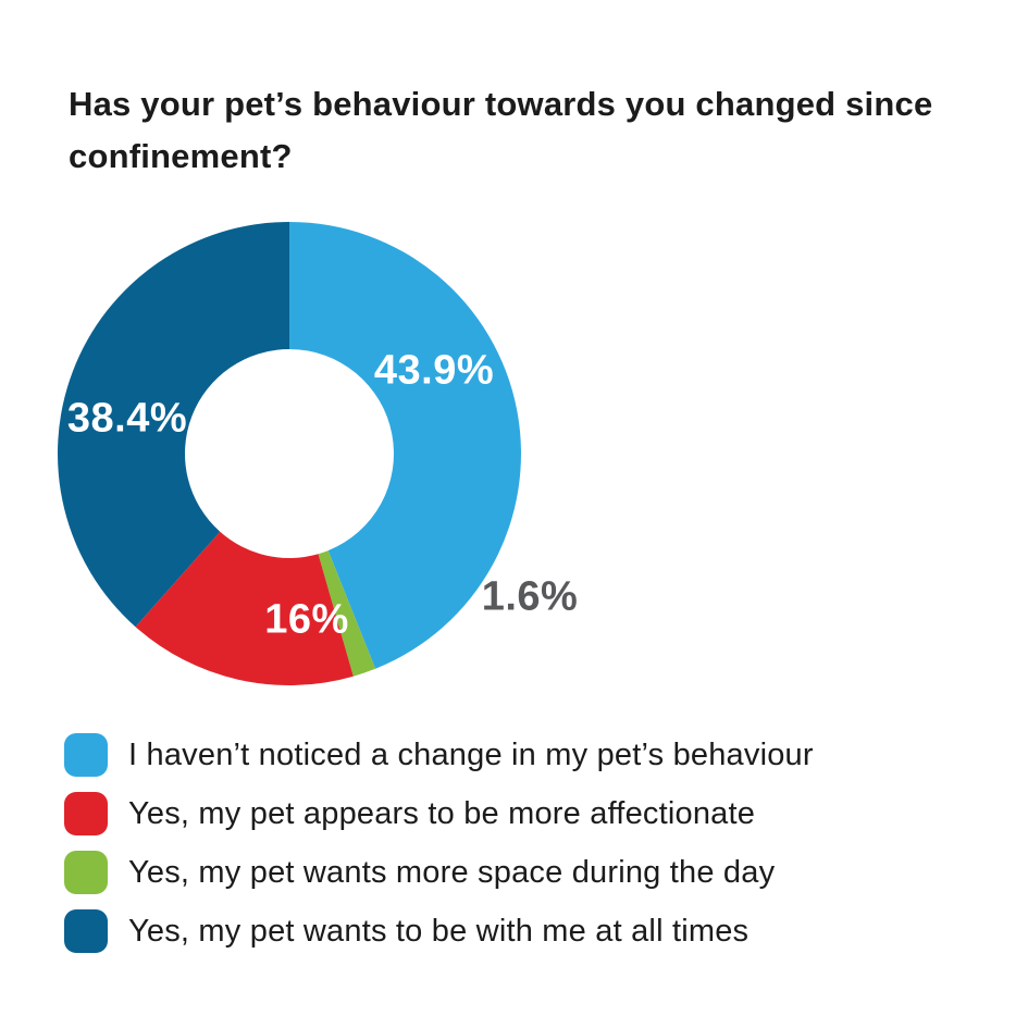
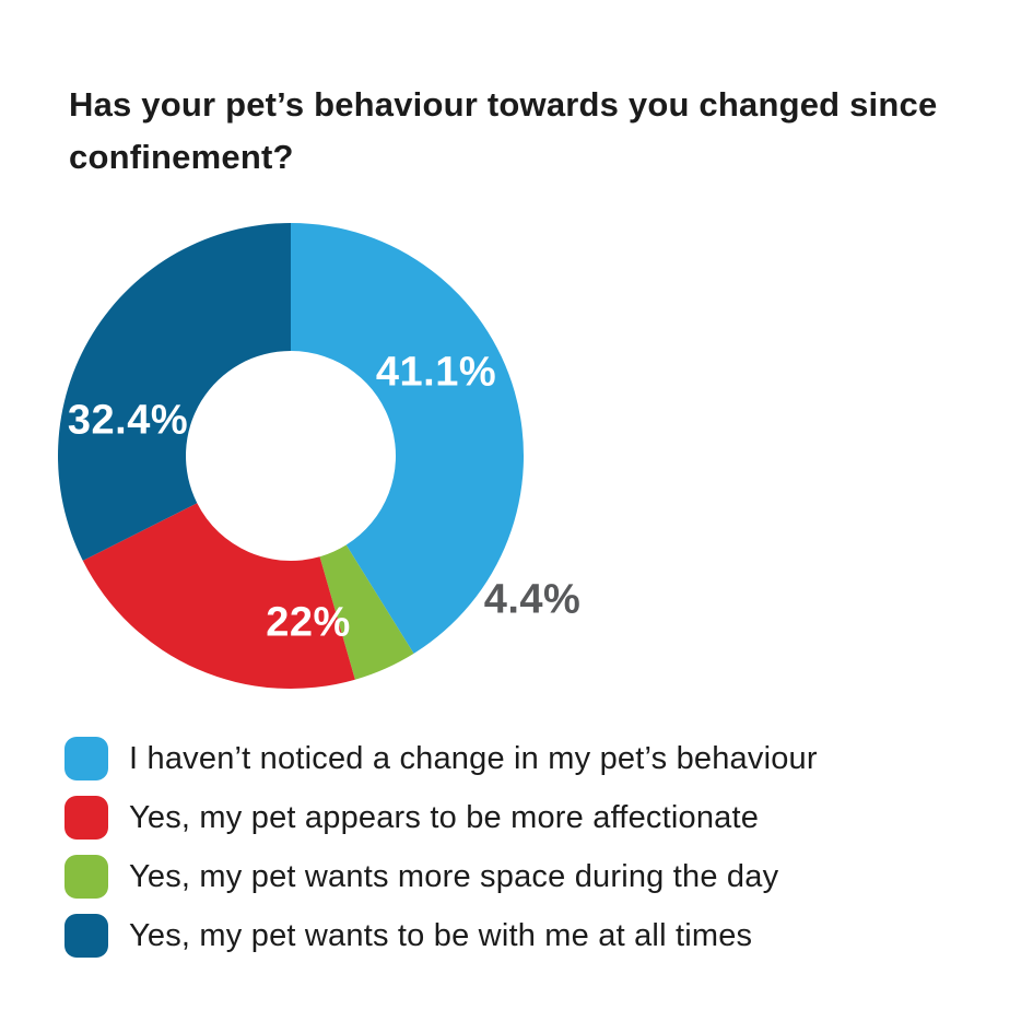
I haven’t noticed a change in my pet’s behaviour: 43.9% -> 41.1%
Yes, my pet wants more space during the day: 1.6% -> 4.4%
Yes, my pet appears to be more affectionate: 16% -> 22%
Yes, my pet wants to be with me at all times: 38.4% -> 32.4%
